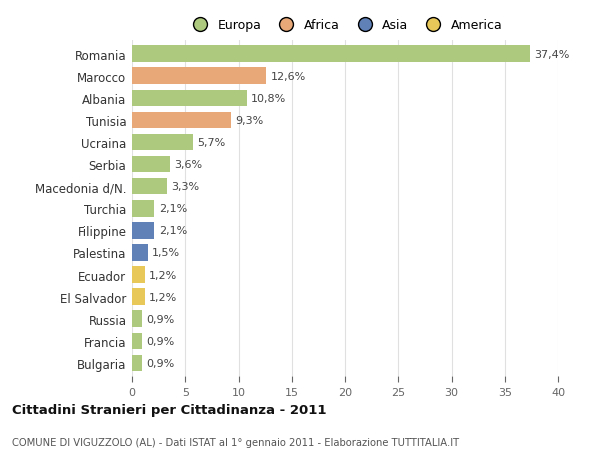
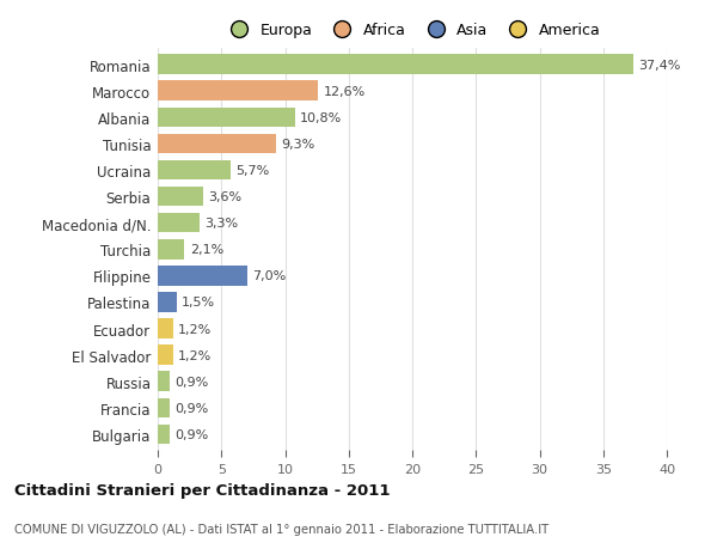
Filippine: 2,1% -> 7,0%
